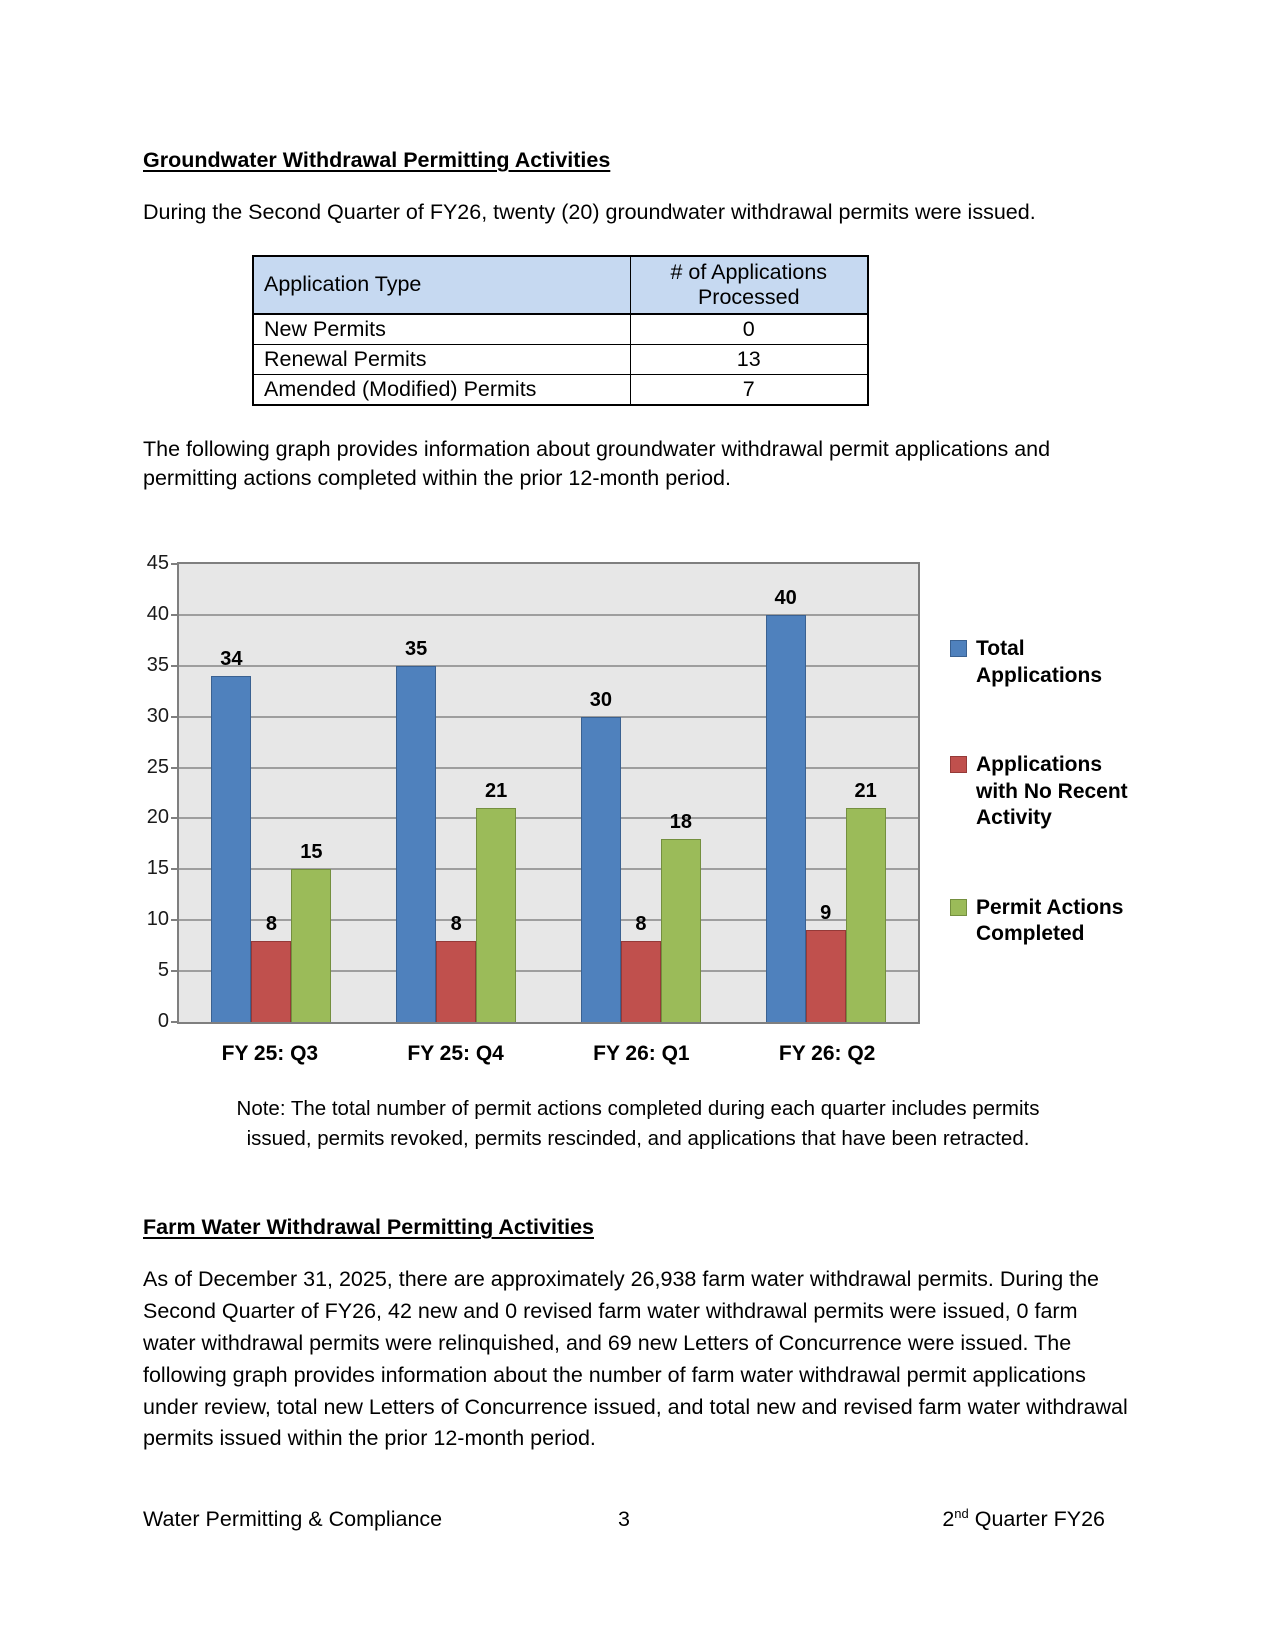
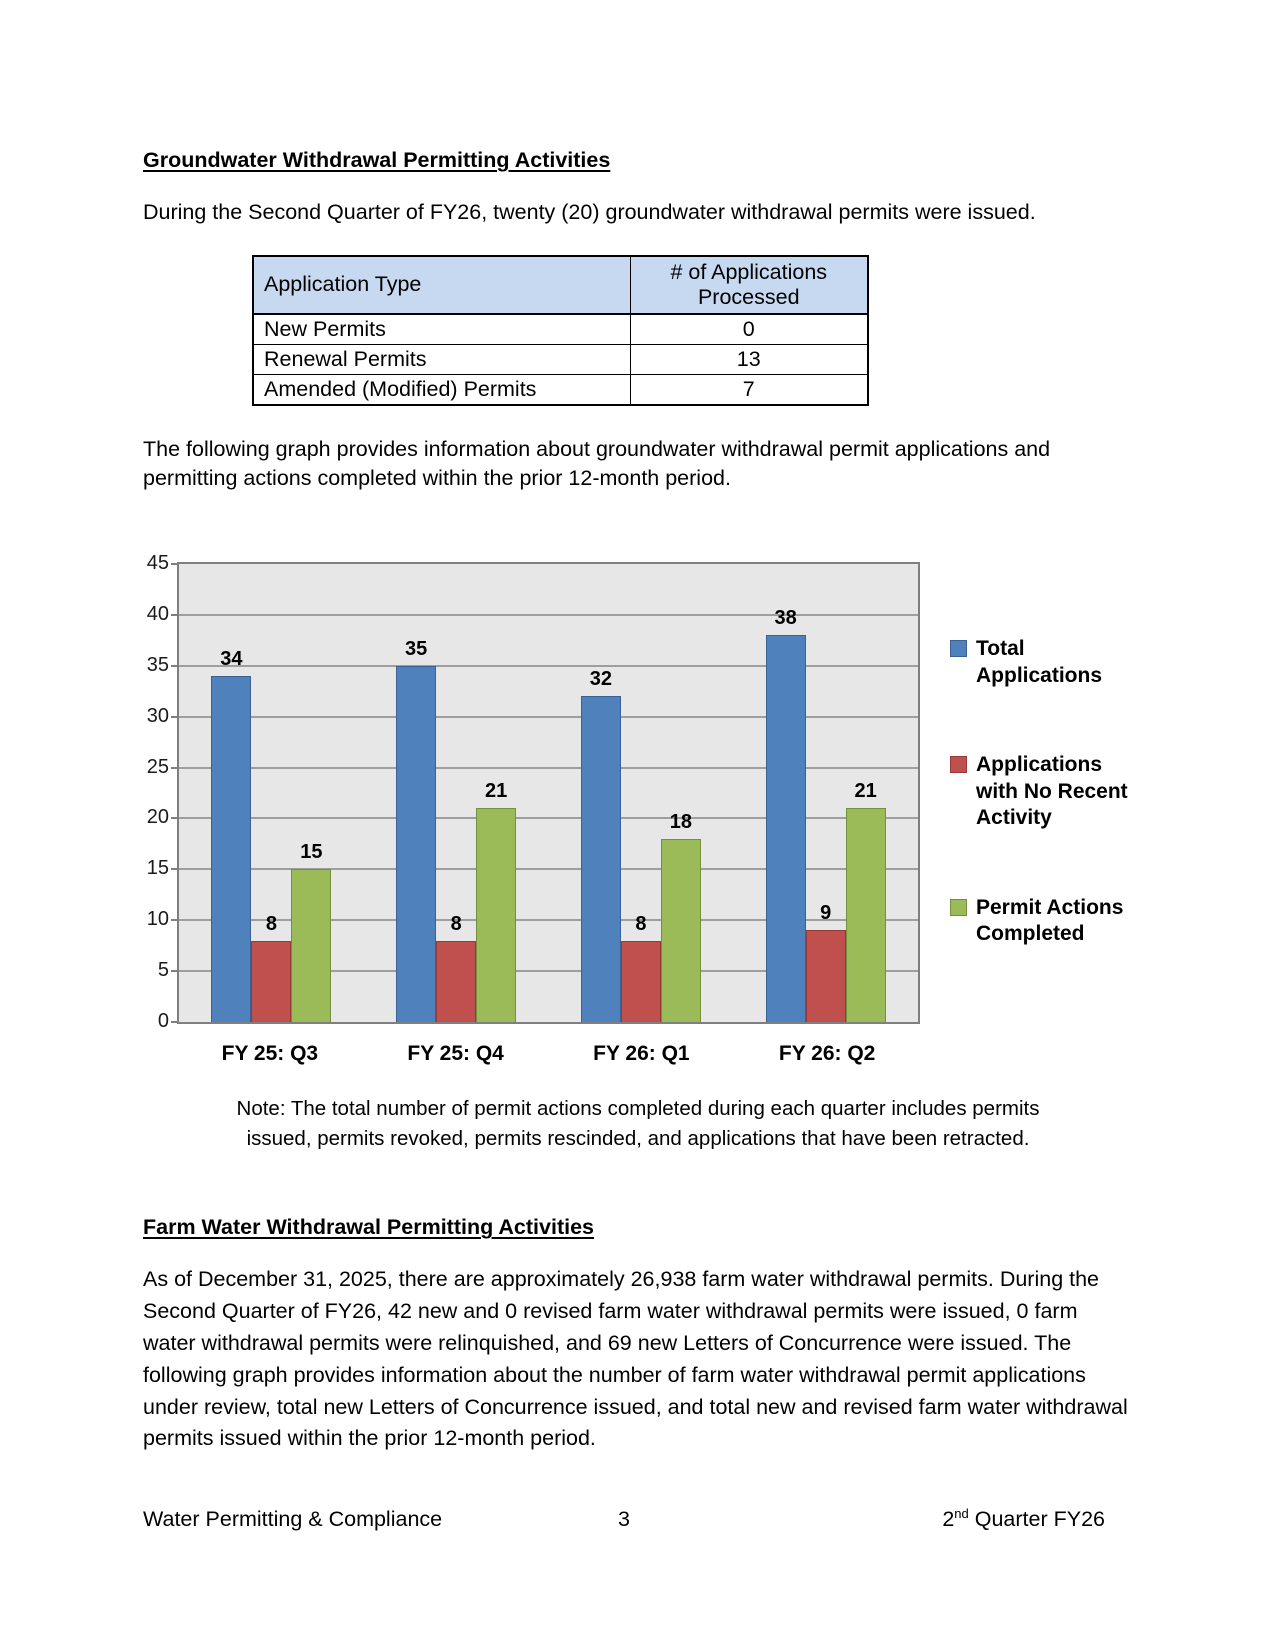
Total Applications/FY 26: Q1: 30 -> 32
Total Applications/FY 26: Q2: 40 -> 38
